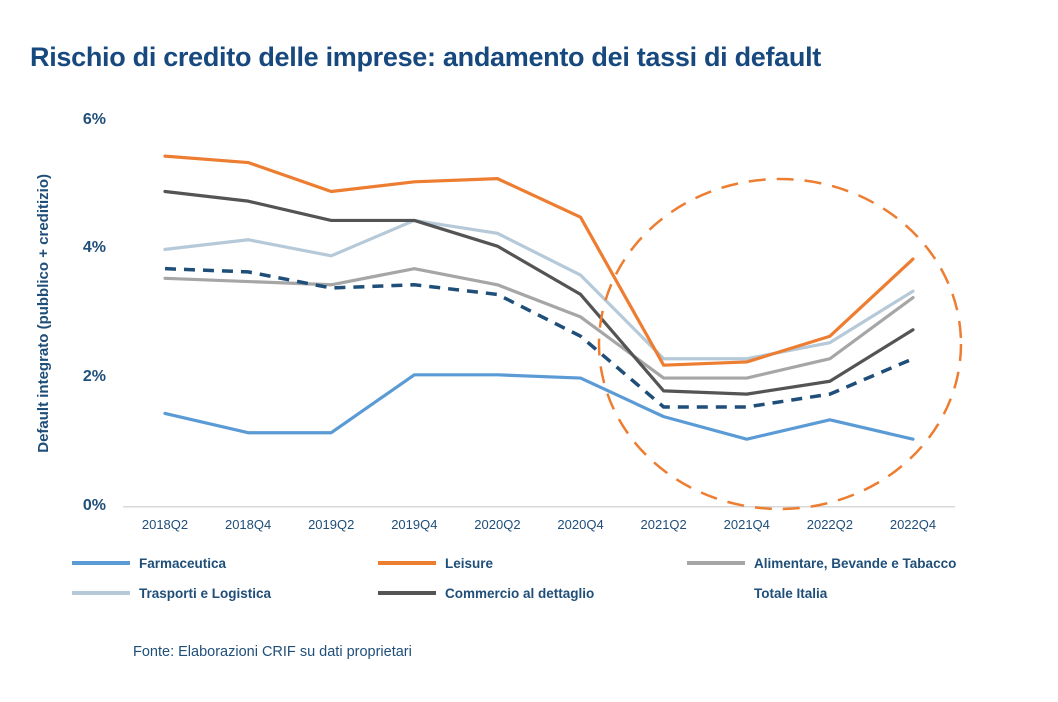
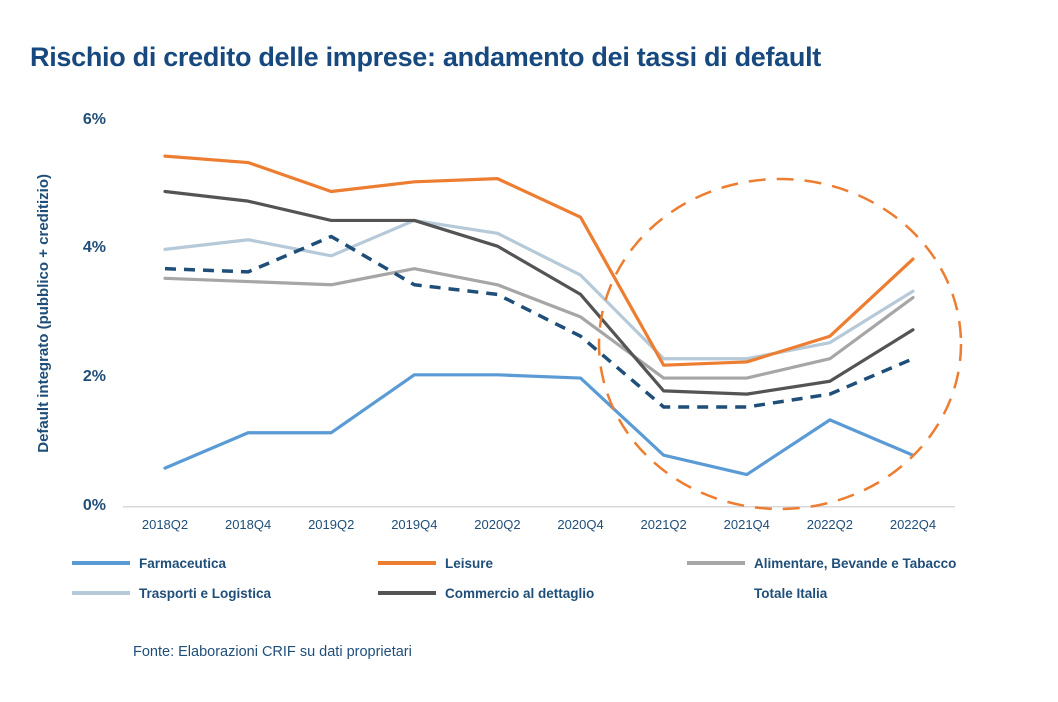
Farmaceutica/2018Q2: 1.4% -> 0.6%
Totale Italia/2019Q2: 3.4% -> 4.2%
Farmaceutica/2021Q2: 1.4% -> 0.8%
Farmaceutica/2021Q4: 1.1% -> 0.5%
Farmaceutica/2022Q4: 1.1% -> 0.8%
